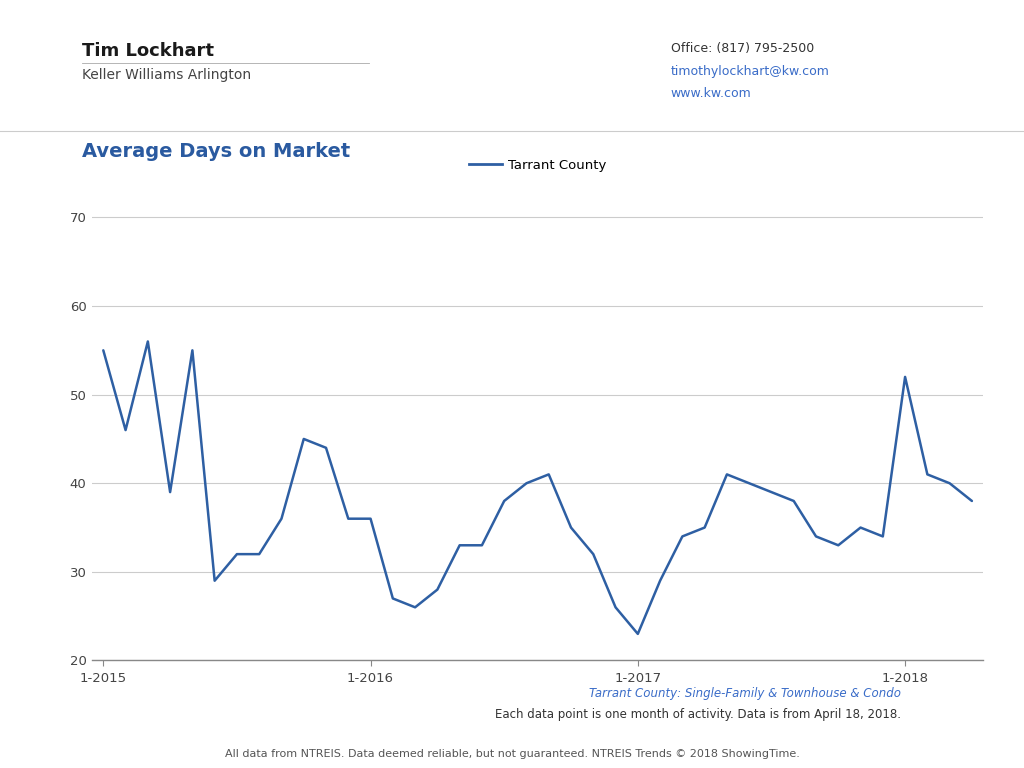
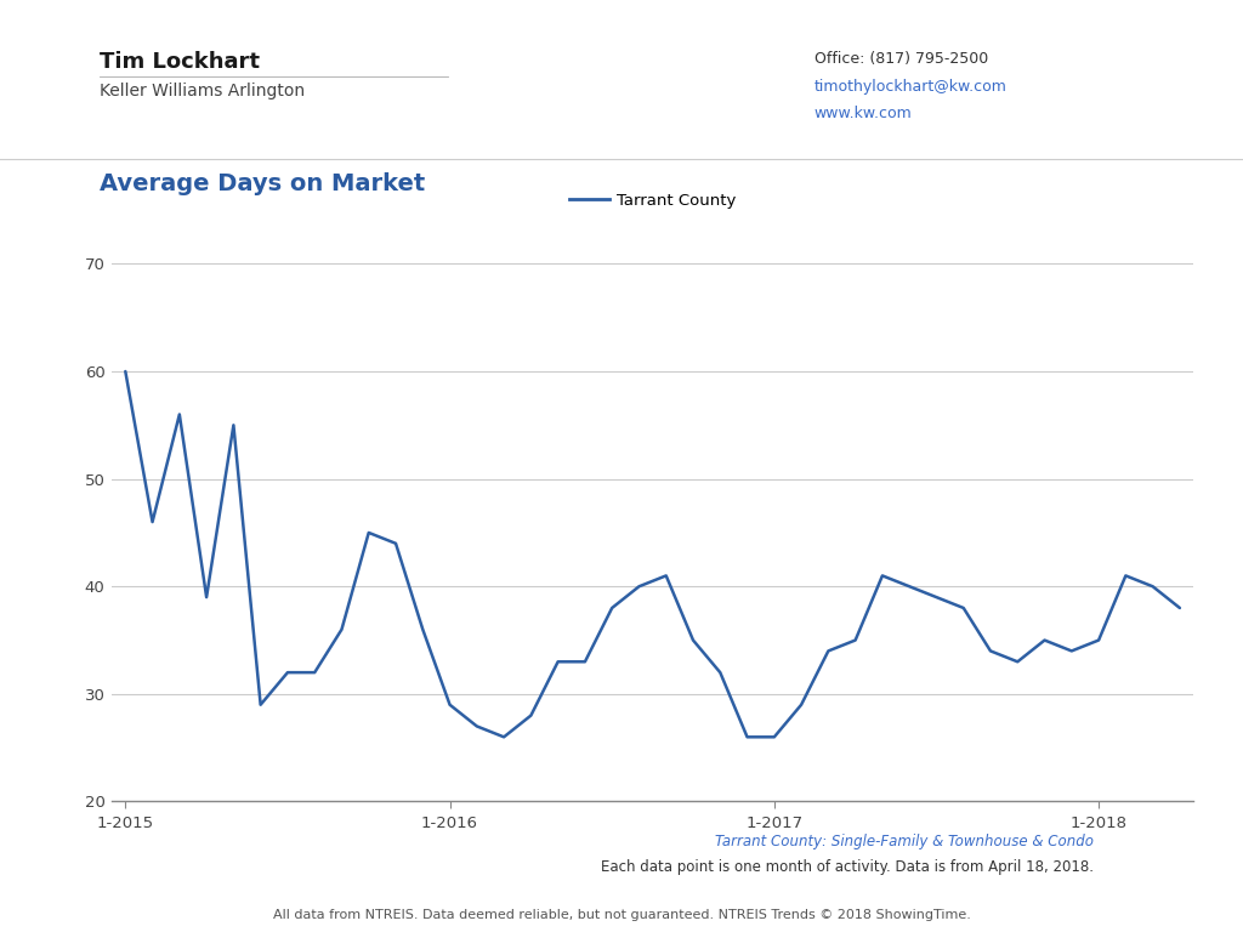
1-2015: 55 -> 60
1-2016: 36 -> 29
1-2017: 23 -> 26
1-2018: 52 -> 35
